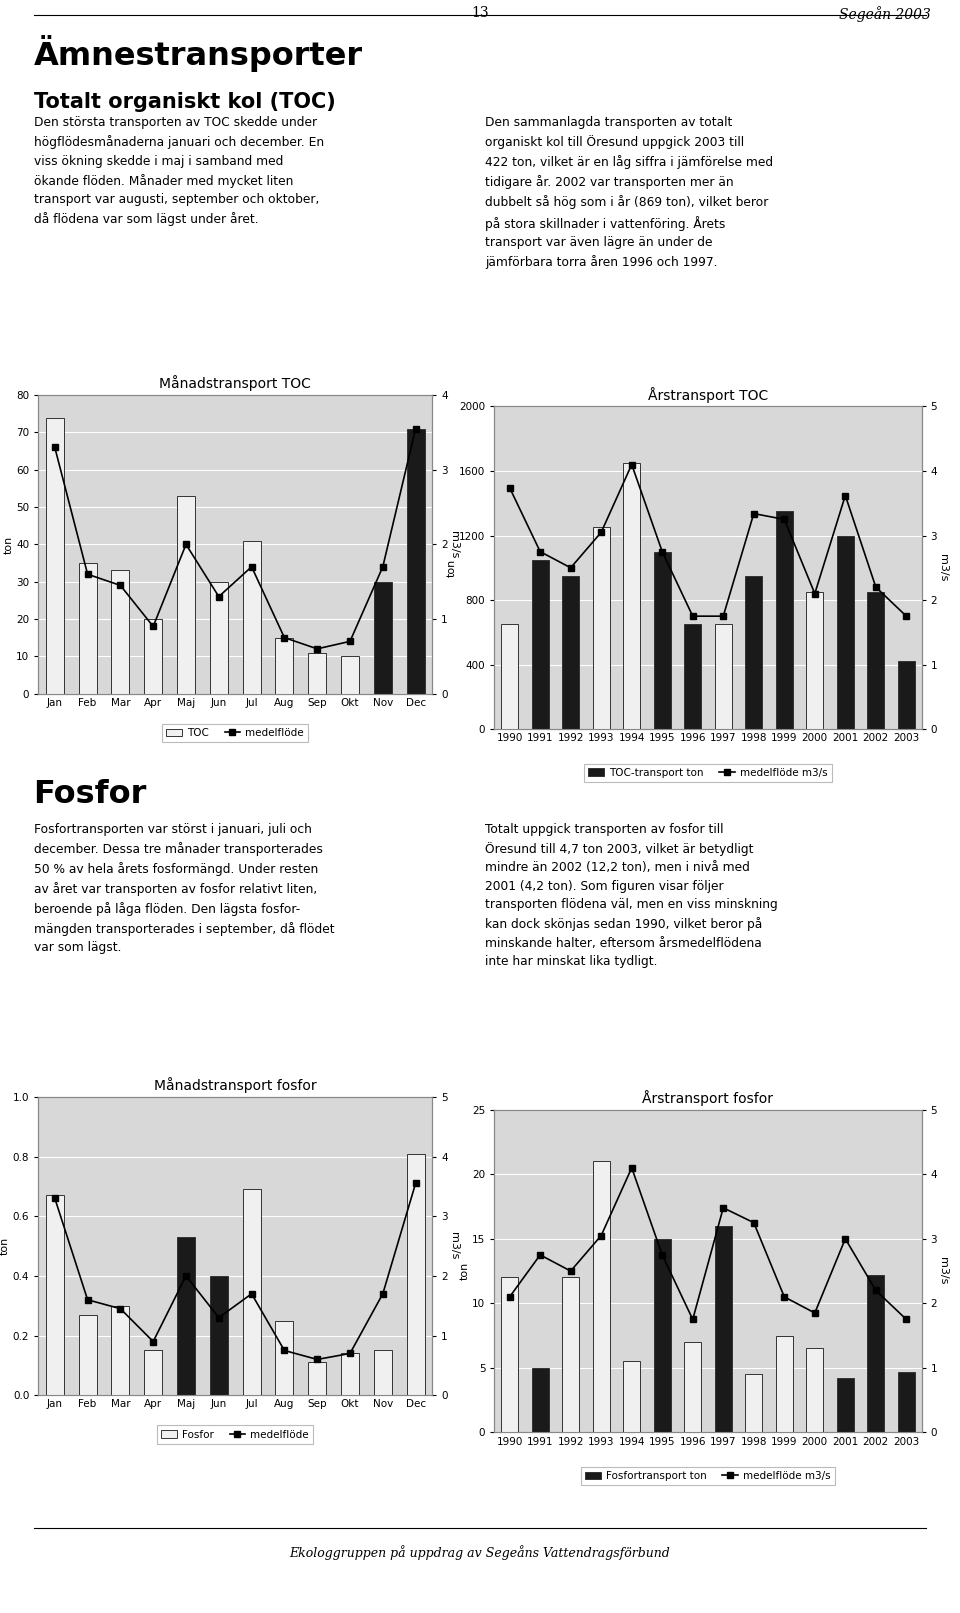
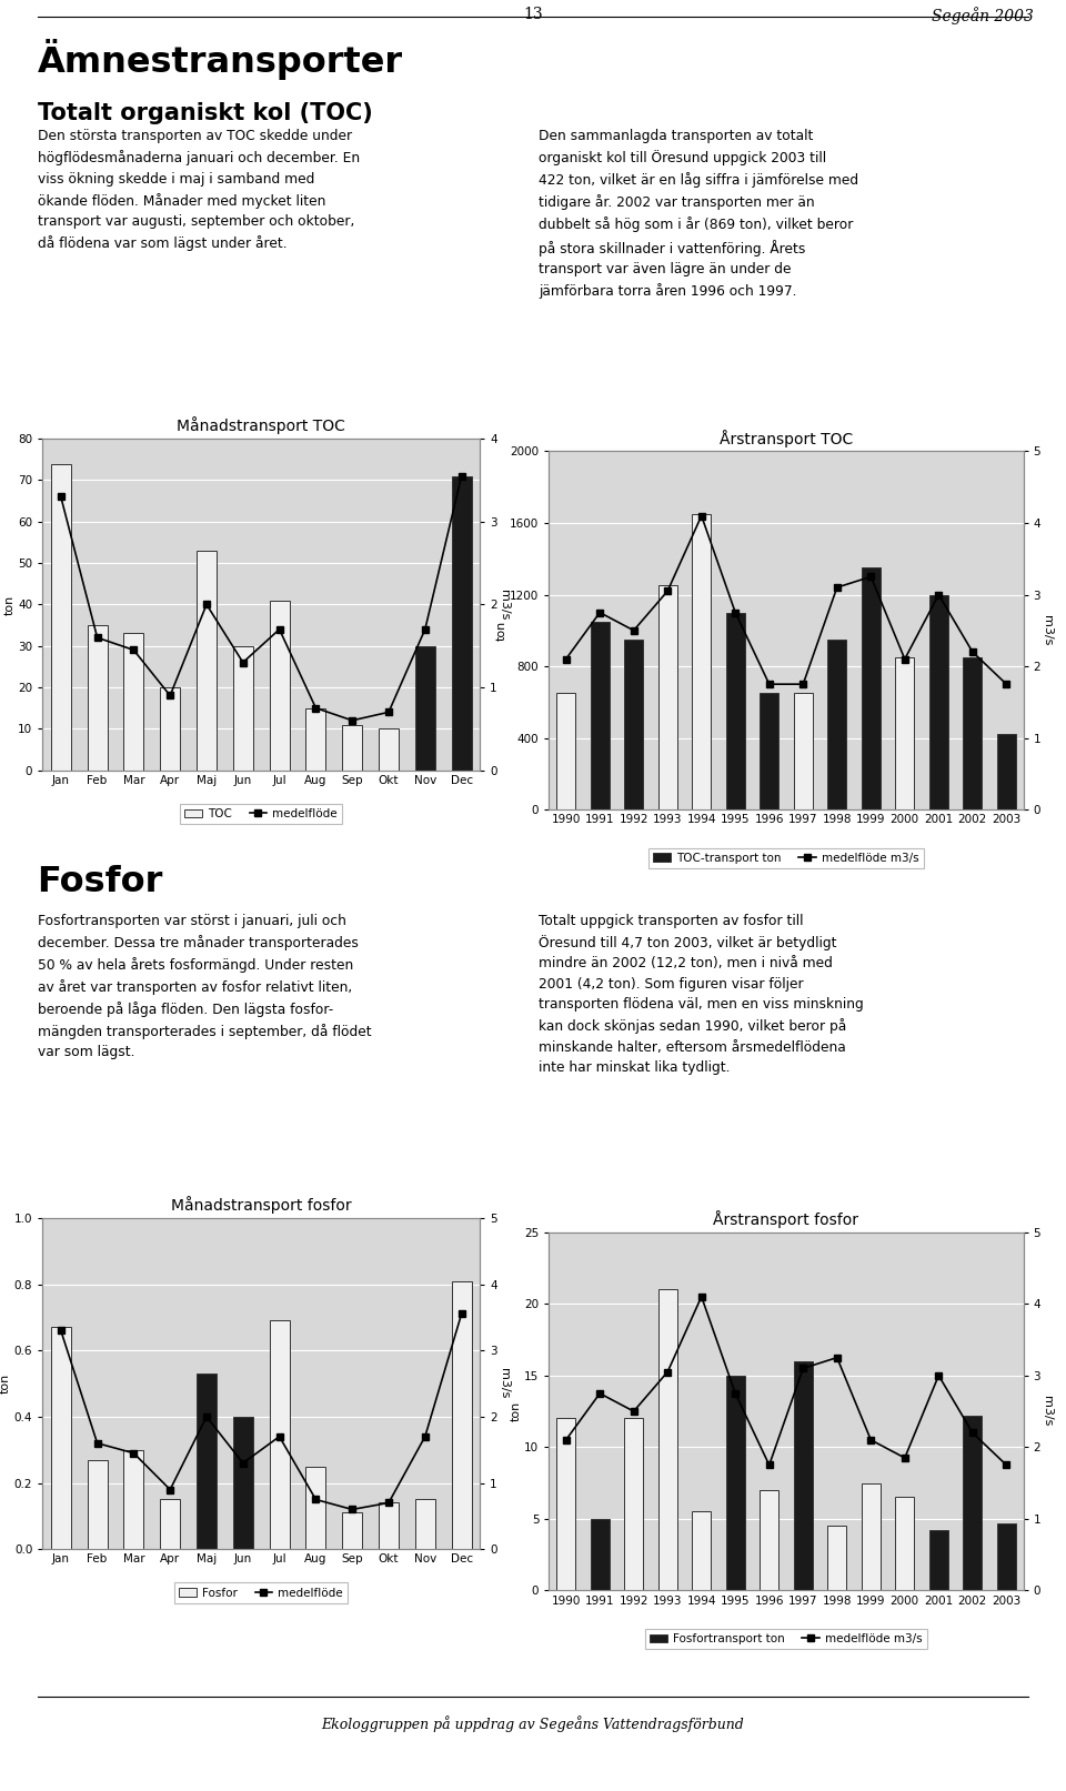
Årstransport TOC/medelflöde m3/s/1990: 3.74 -> 2.10
Årstransport TOC/medelflöde m3/s/1998: 3.34 -> 3.10
Årstransport TOC/medelflöde m3/s/2001: 3.62 -> 3.00
Årstransport fosfor/medelflöde m3/s/1997: 3.48 -> 3.10
